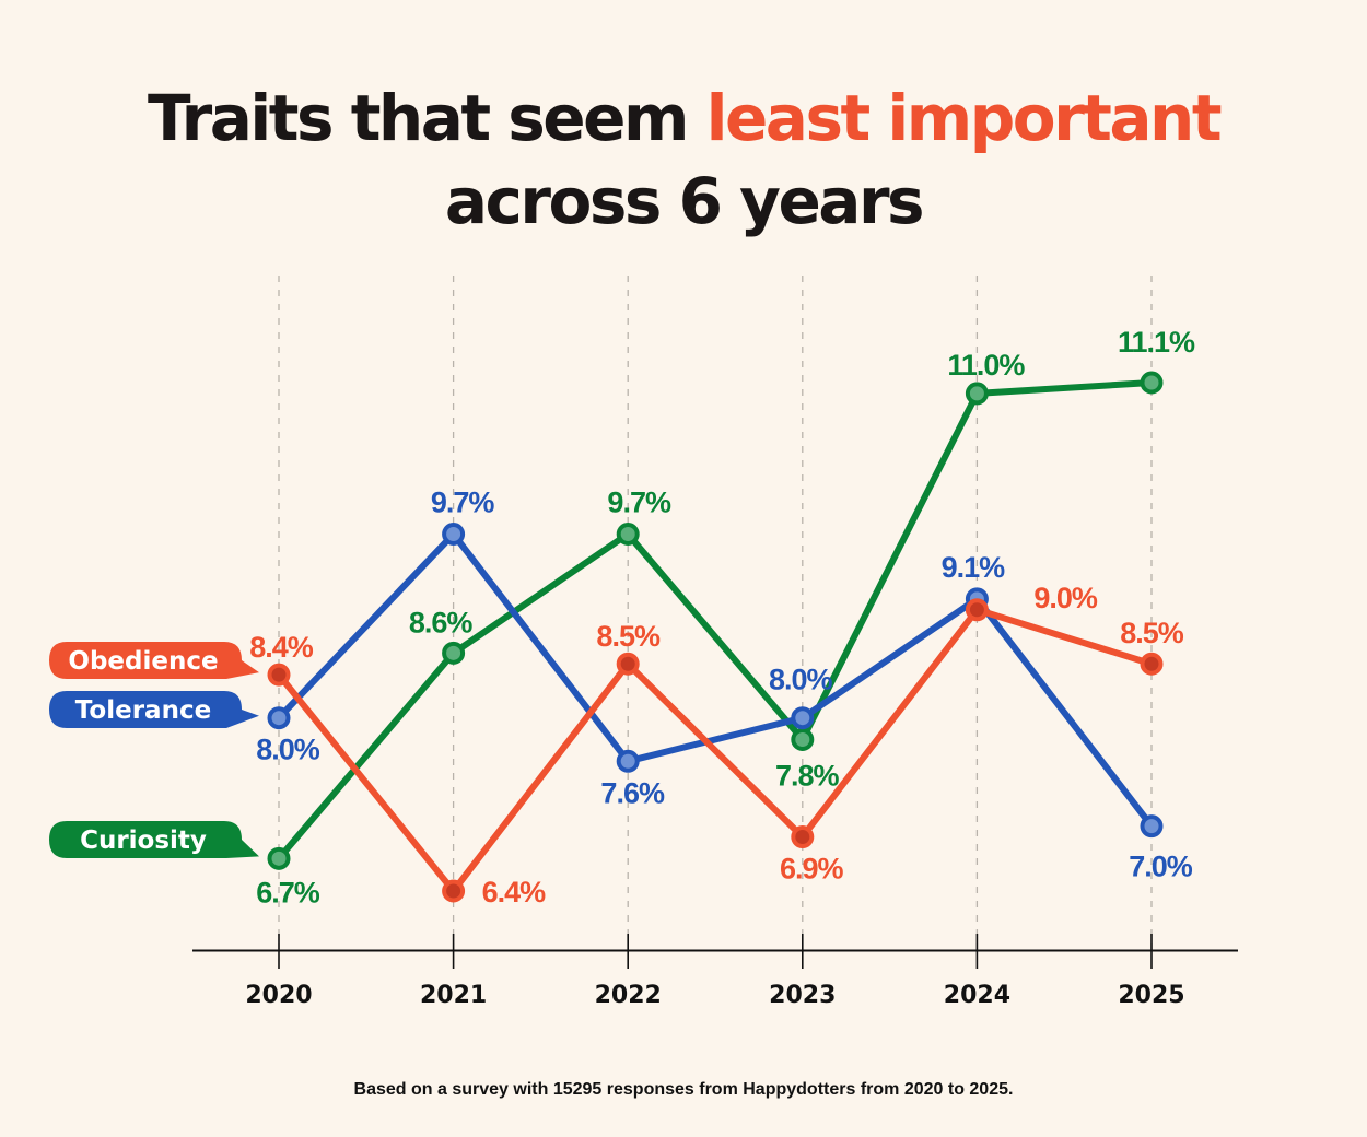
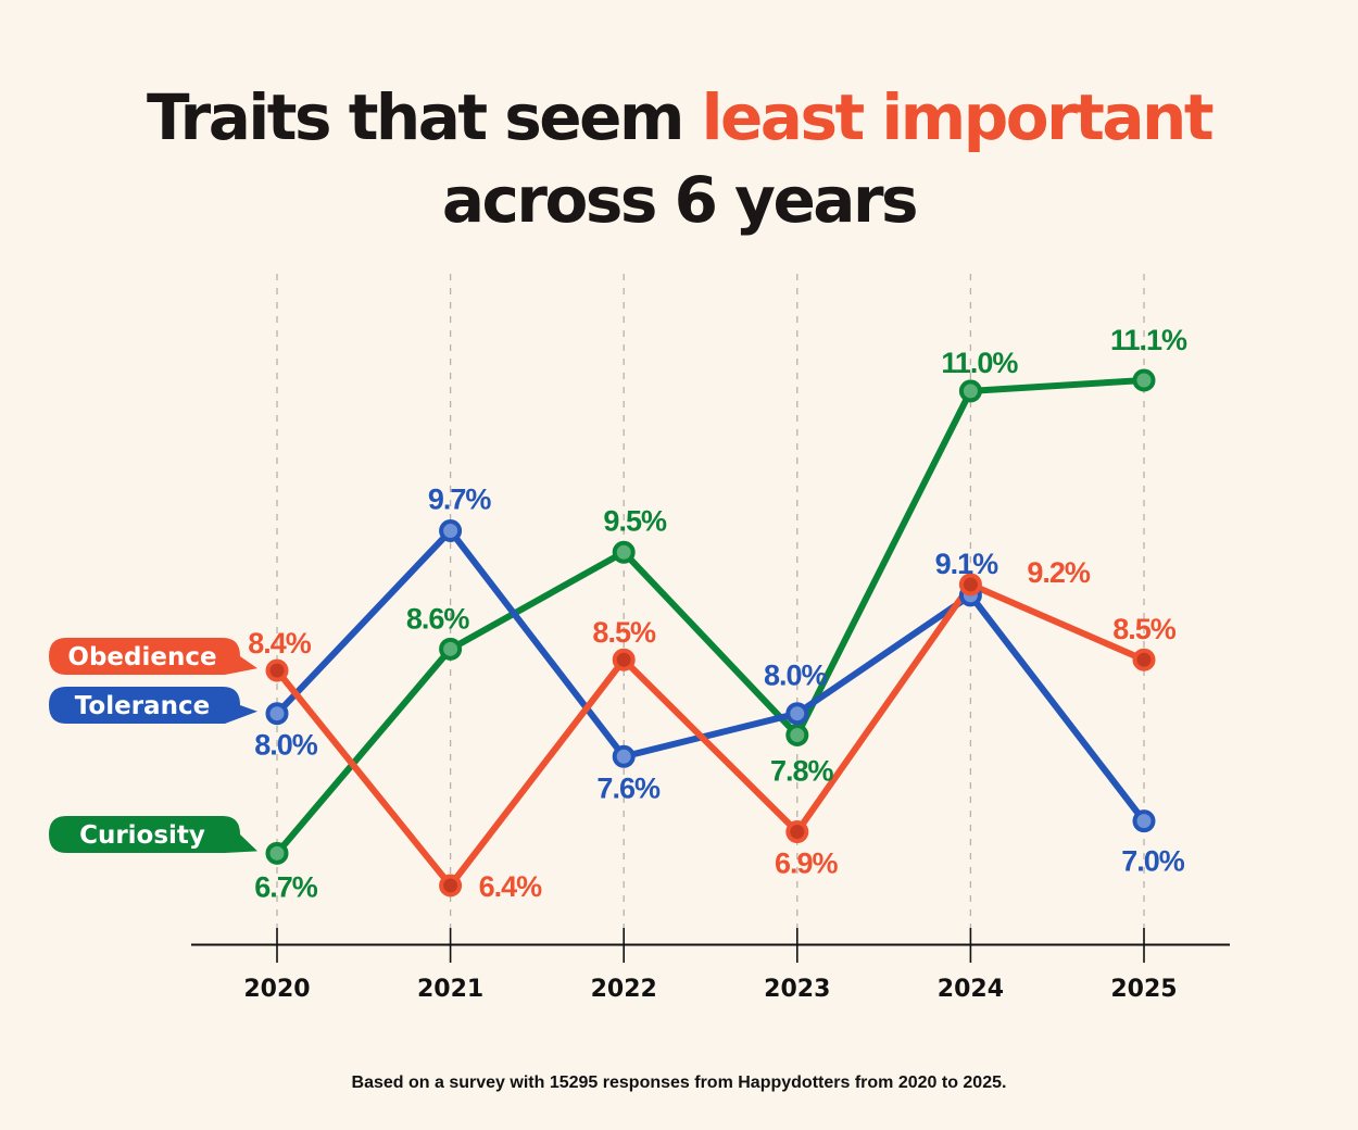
Curiosity/2022: 9.7% -> 9.5%
Obedience/2024: 9.0% -> 9.2%
